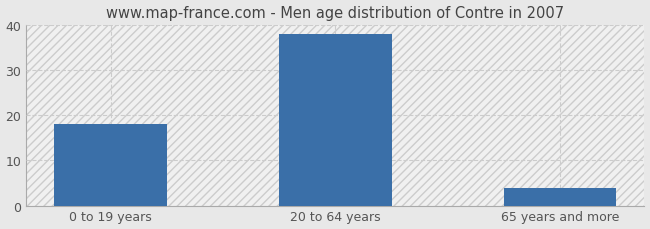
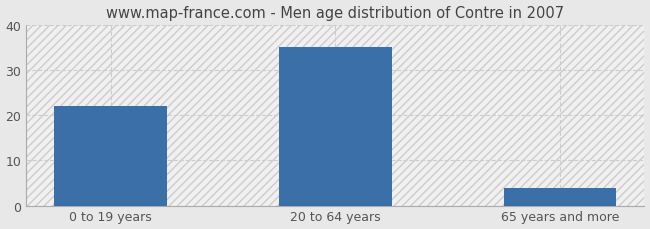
0 to 19 years: 18 -> 22
20 to 64 years: 38 -> 35
